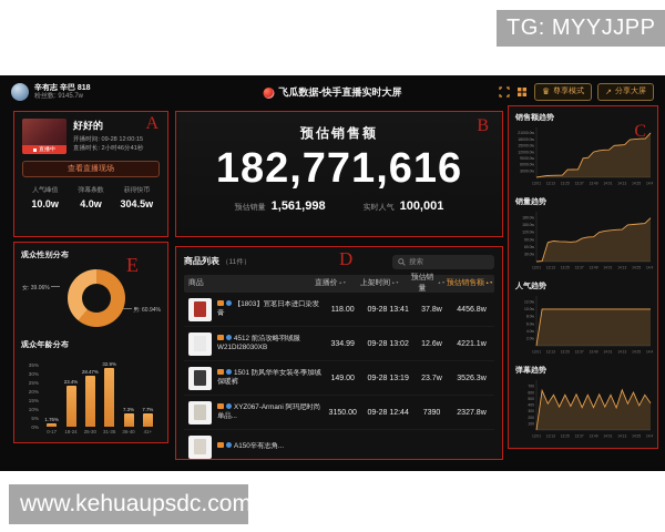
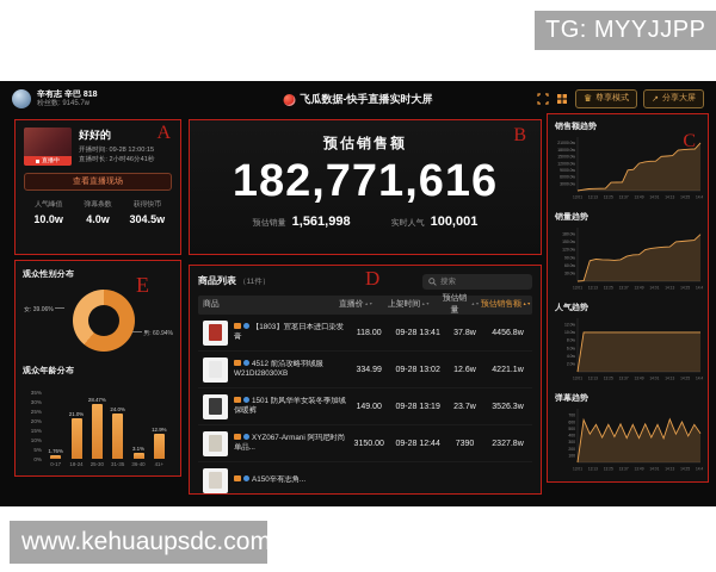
观众年龄分布/18-24: 23.4% -> 21.0%
观众年龄分布/31-35: 32.9% -> 24.0%
观众年龄分布/36-40: 7.3% -> 3.1%
观众年龄分布/41+: 7.7% -> 12.9%
